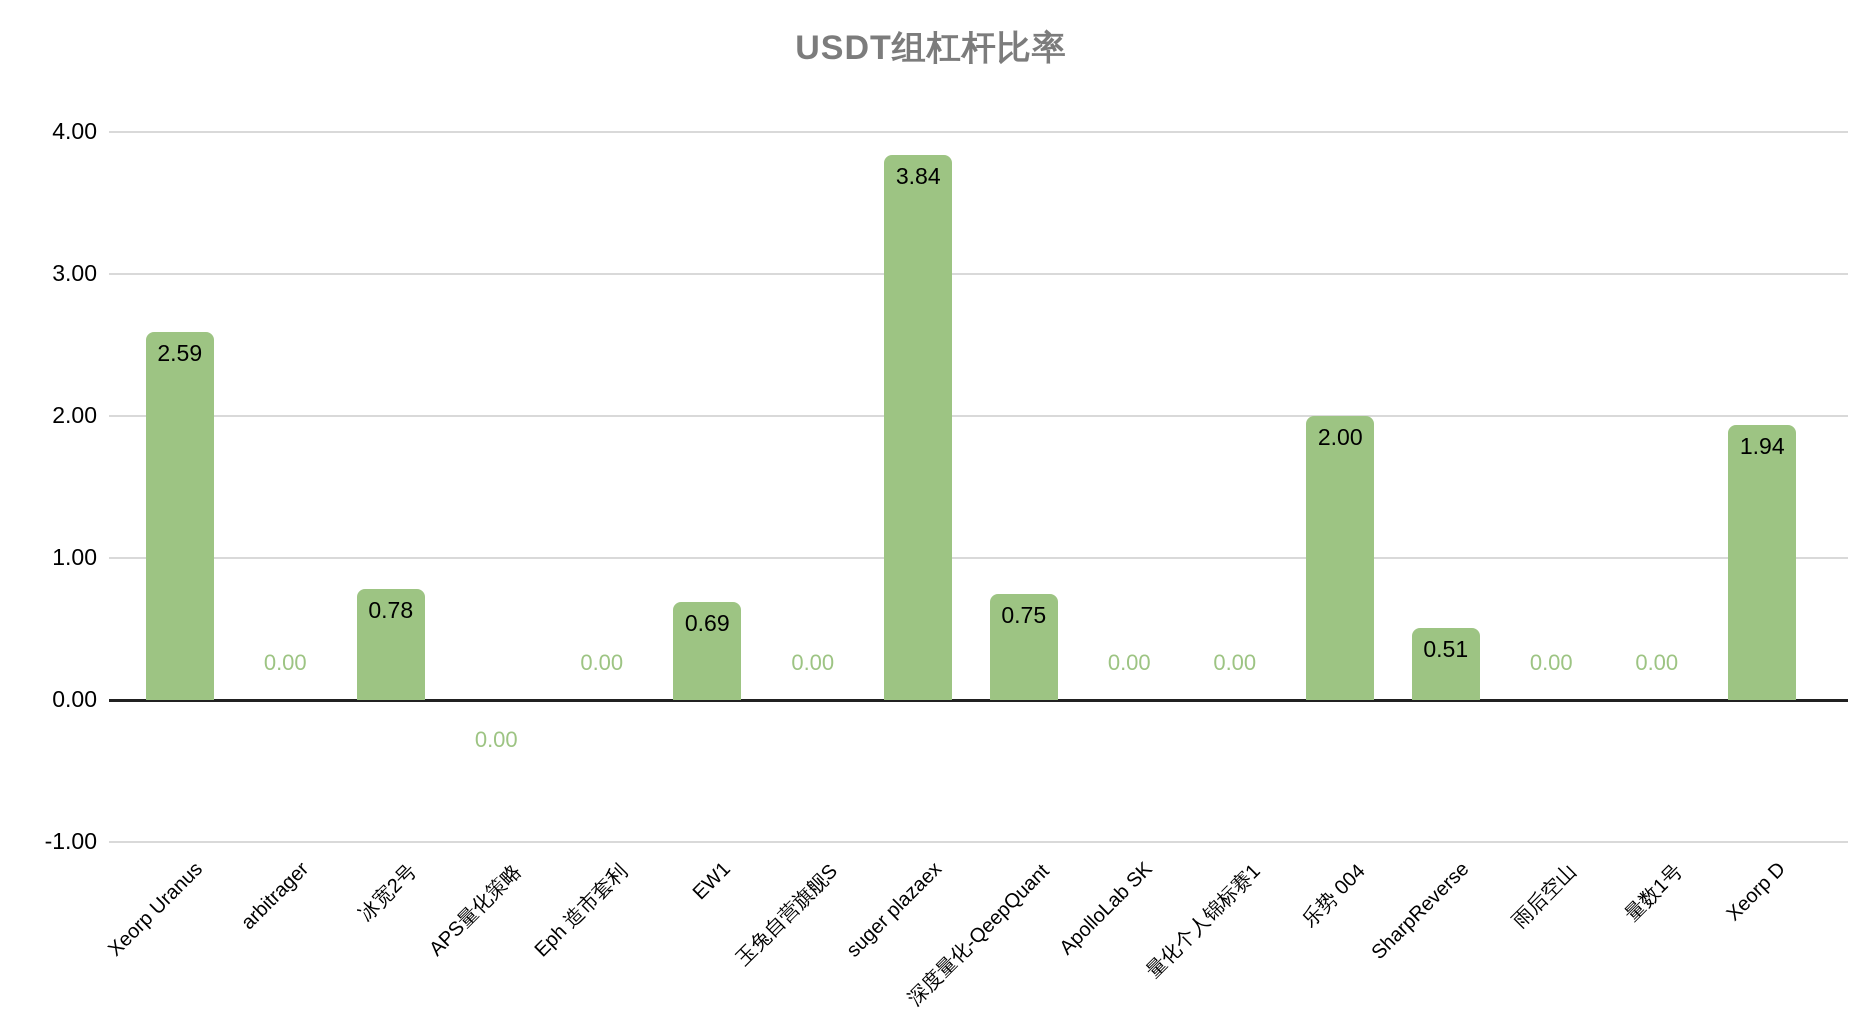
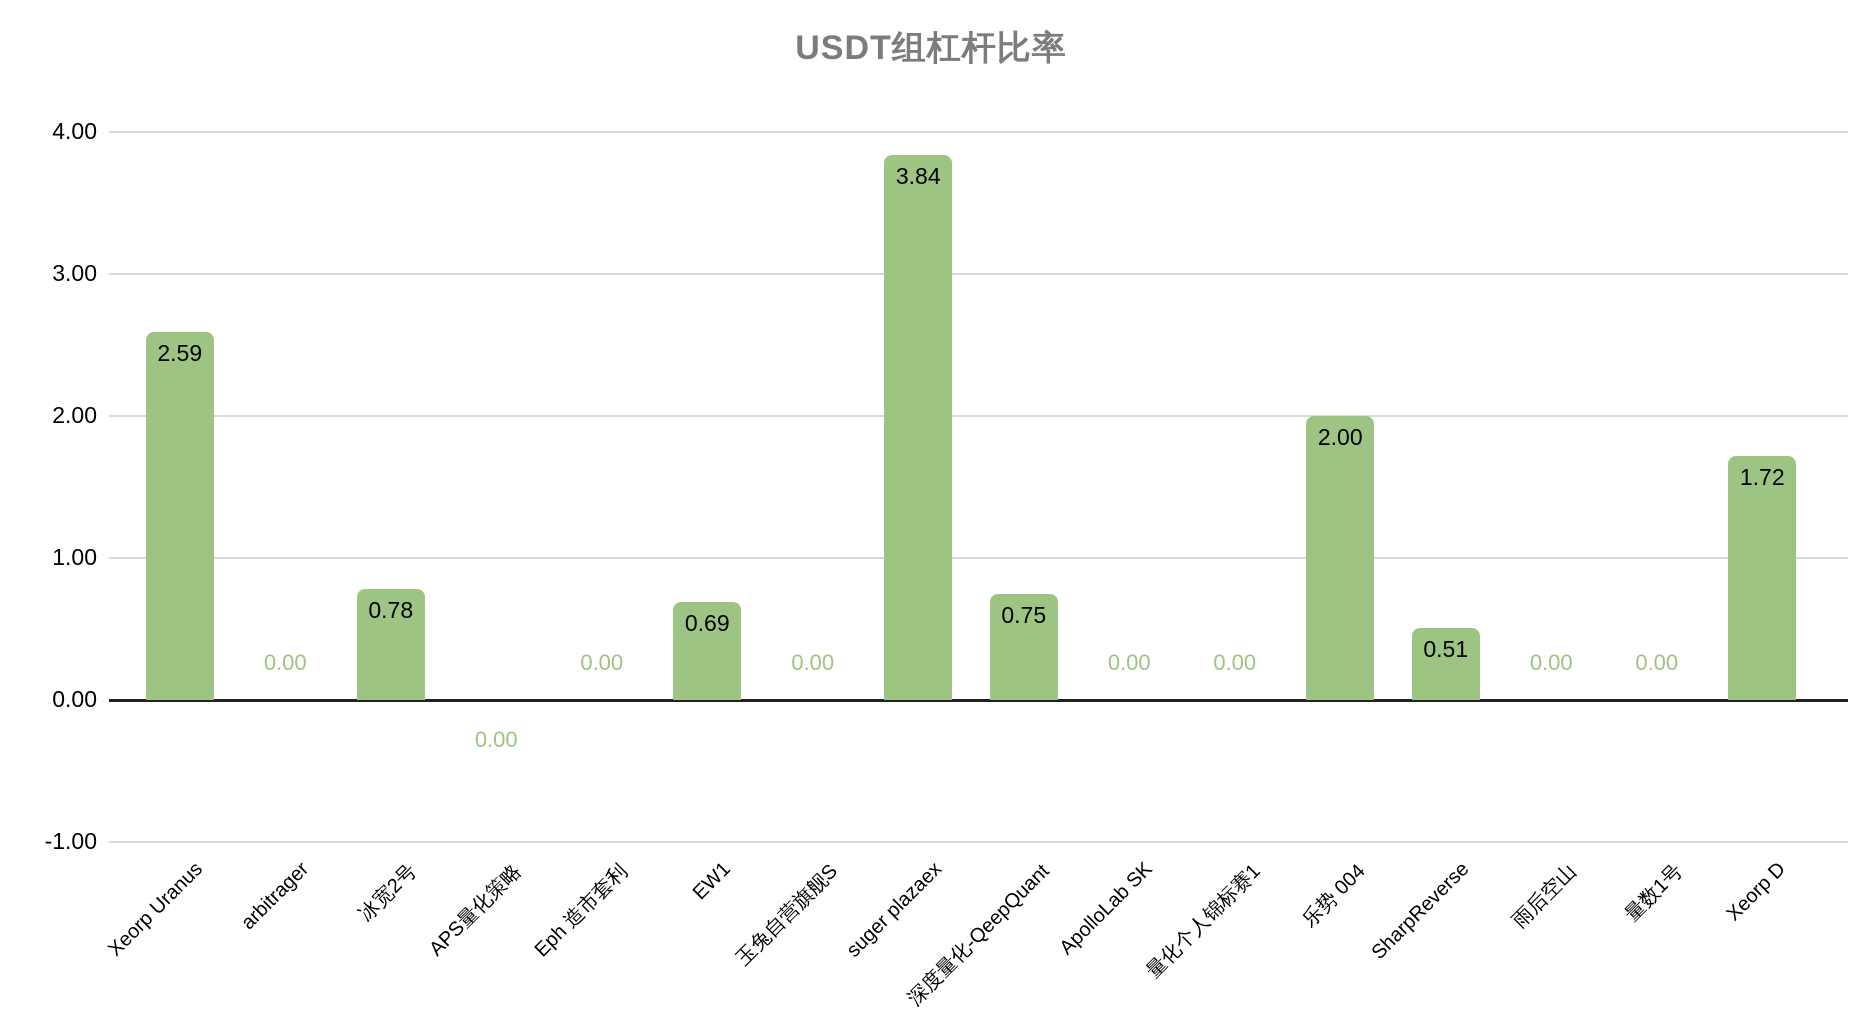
Xeorp D: 1.94 -> 1.72
